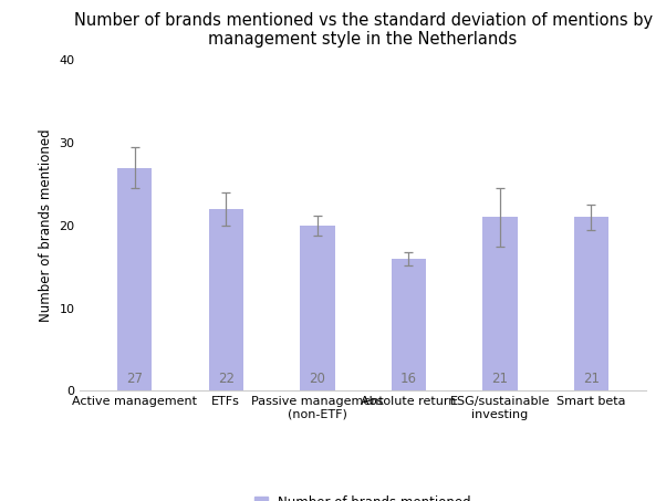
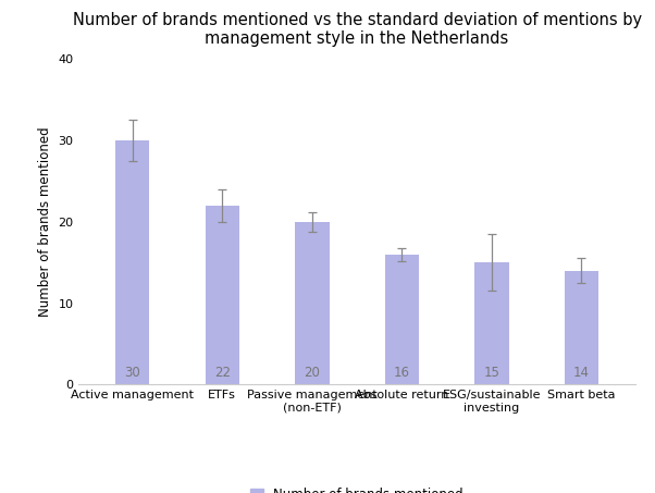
Active management: 27 -> 30
ESG/sustainable investing: 21 -> 15
Smart beta: 21 -> 14
